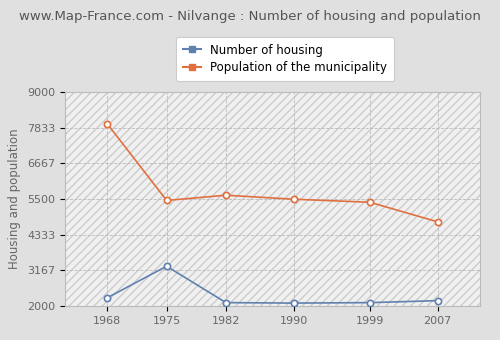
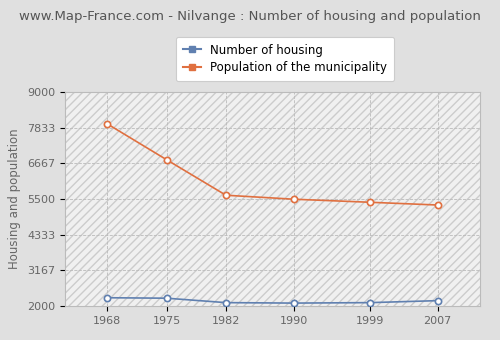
Number of housing/1975: 3300 -> 2260
Population of the municipality/1975: 5450 -> 6780
Population of the municipality/2007: 4750 -> 5300
